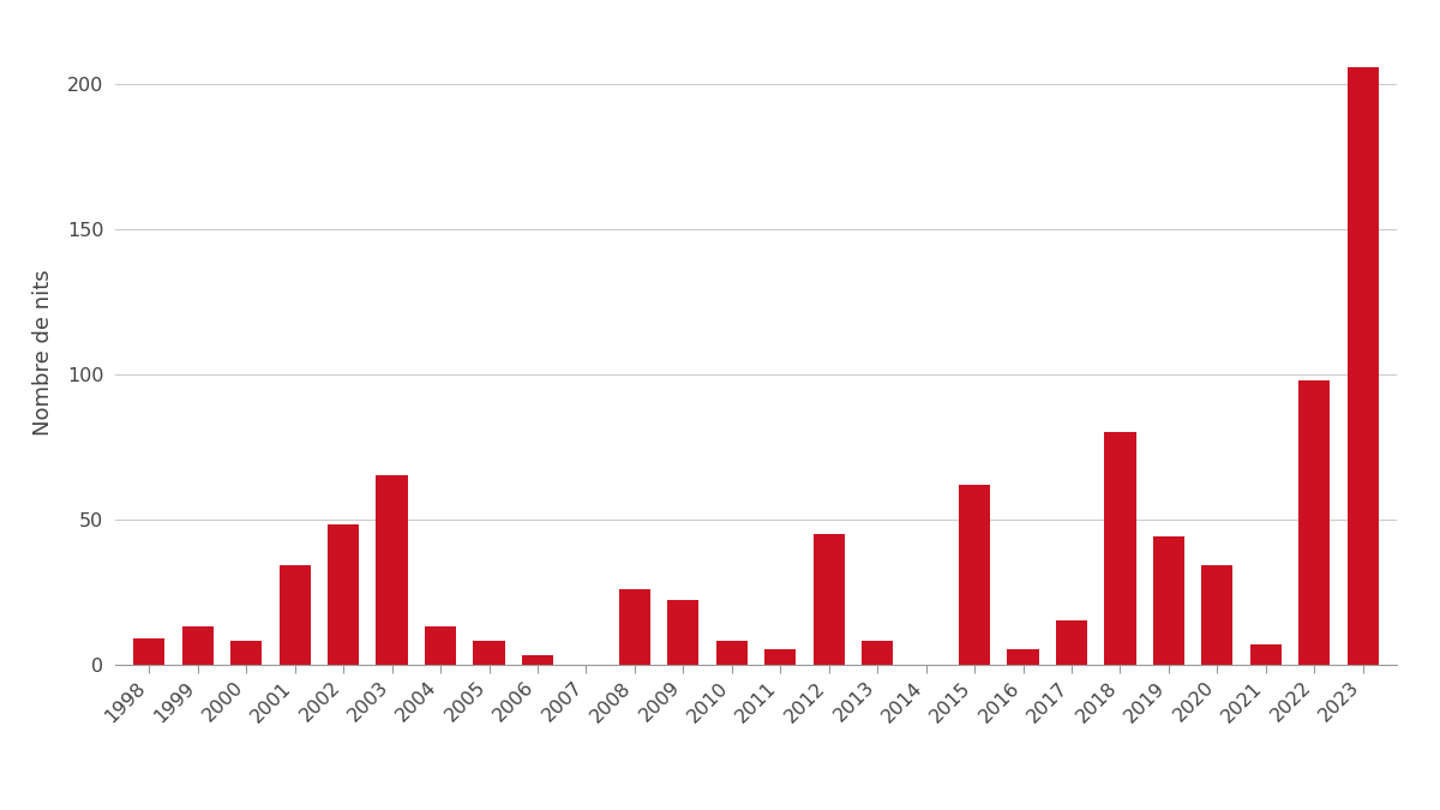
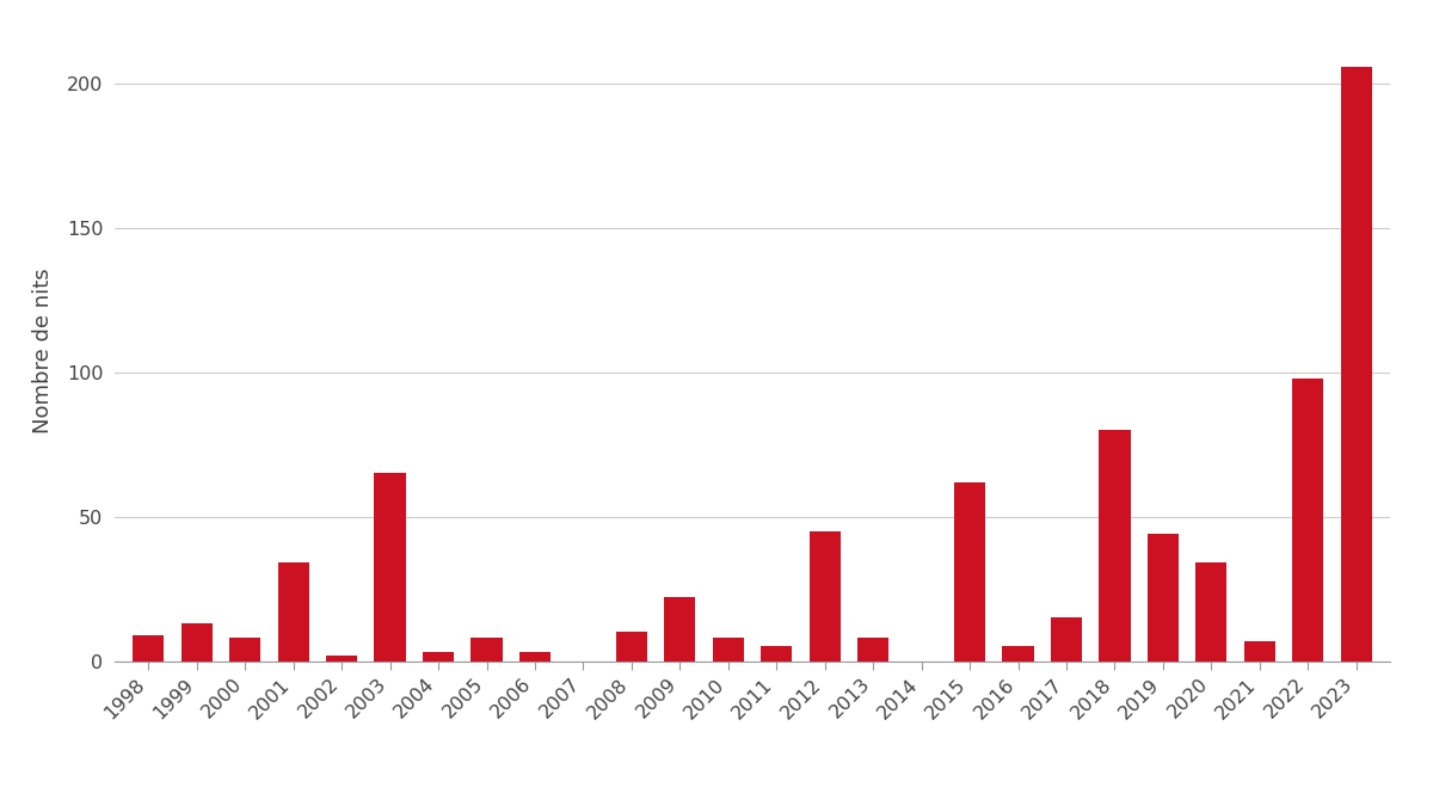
2002: 48 -> 2
2004: 13 -> 3
2008: 26 -> 10
